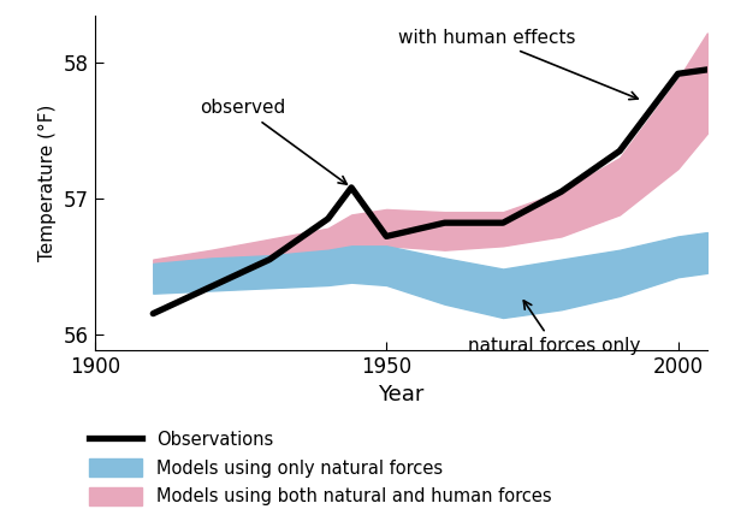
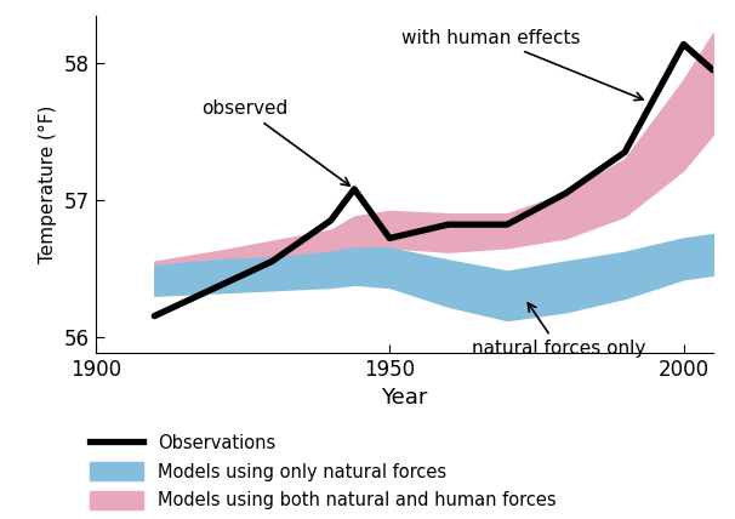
Observations/2000: 57.92 -> 58.14
